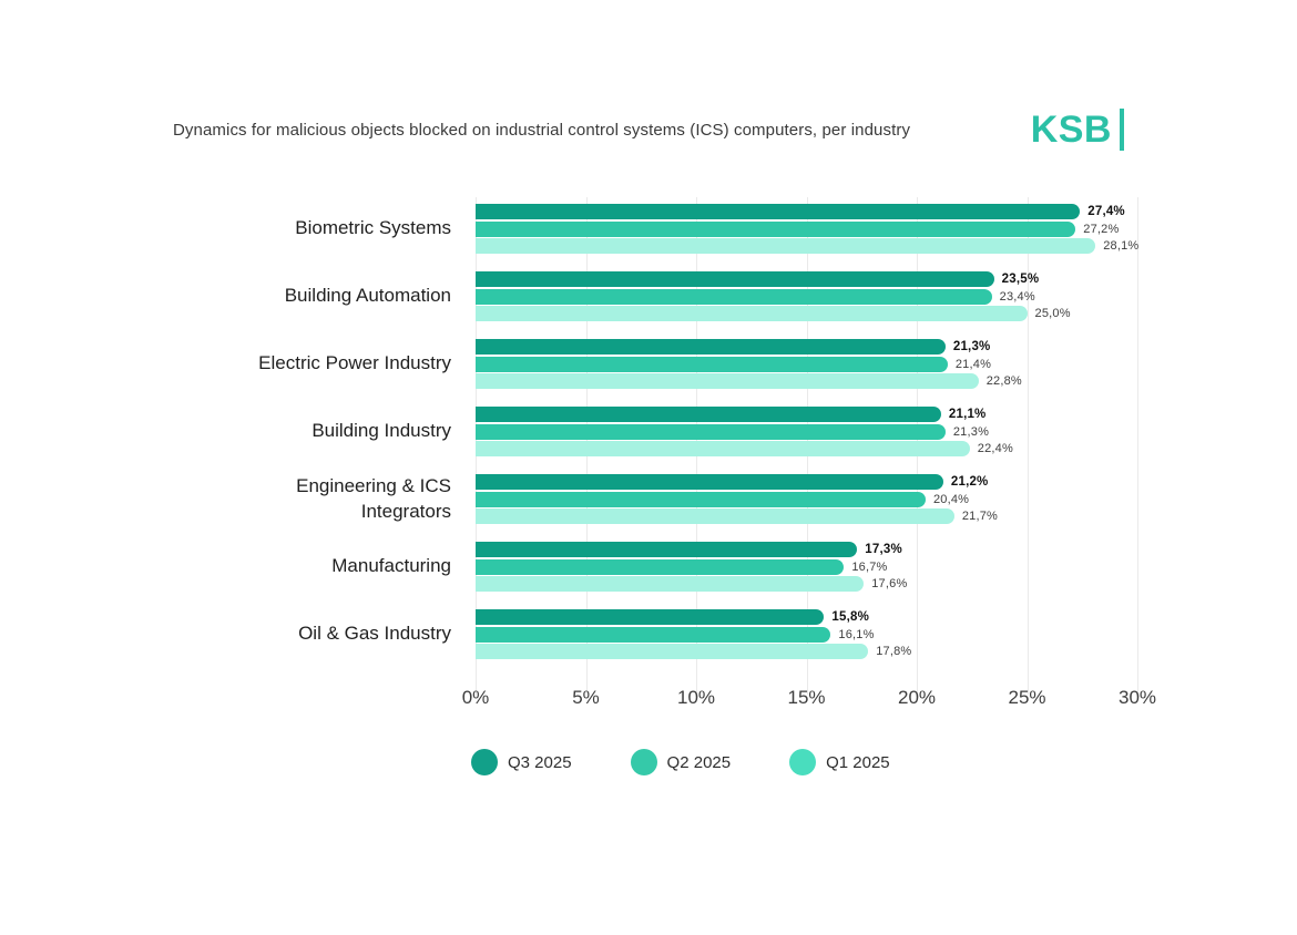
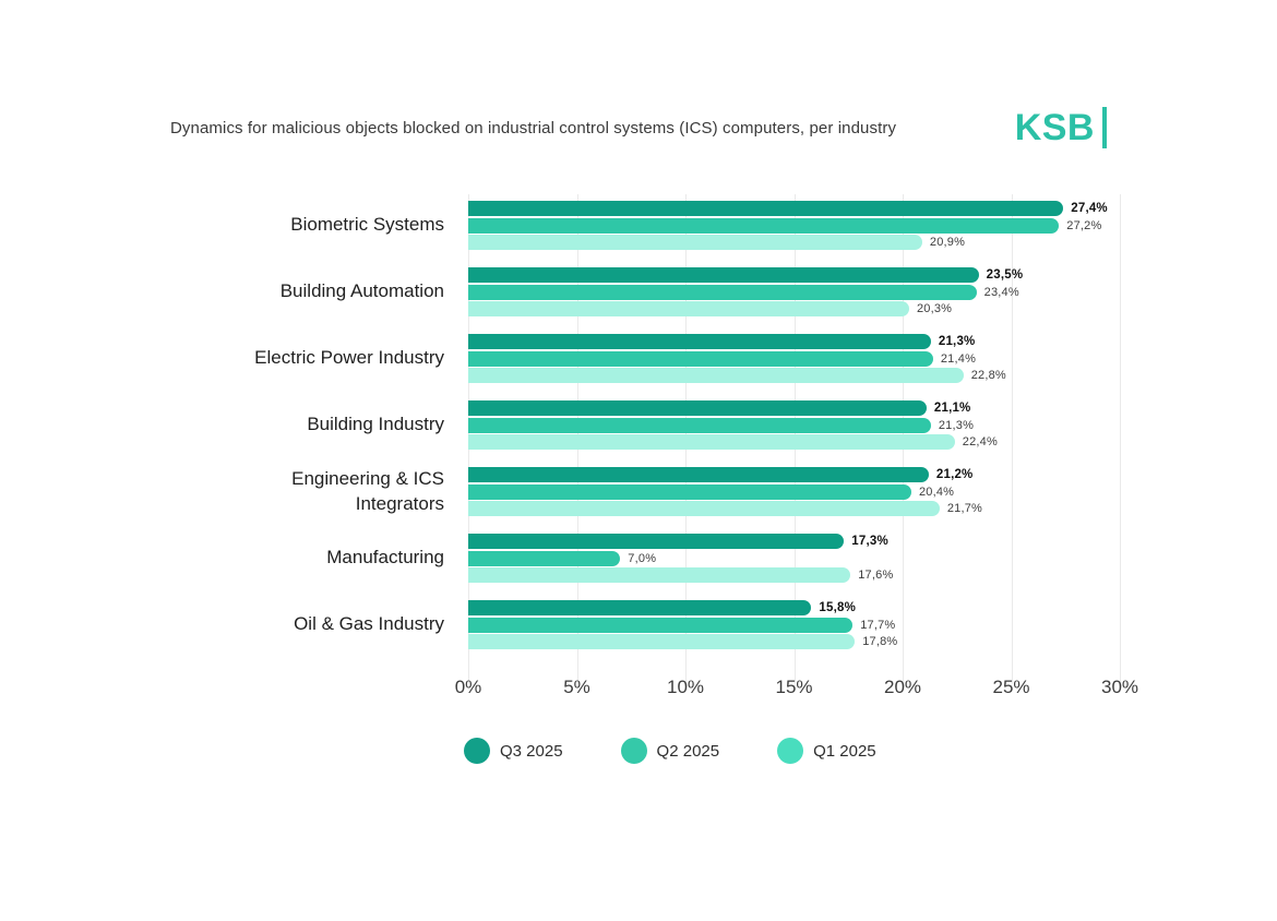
Q1 2025/Biometric Systems: 28,1% -> 20,9%
Q1 2025/Building Automation: 25,0% -> 20,3%
Q2 2025/Manufacturing: 16,7% -> 7,0%
Q2 2025/Oil & Gas Industry: 16,1% -> 17,7%
